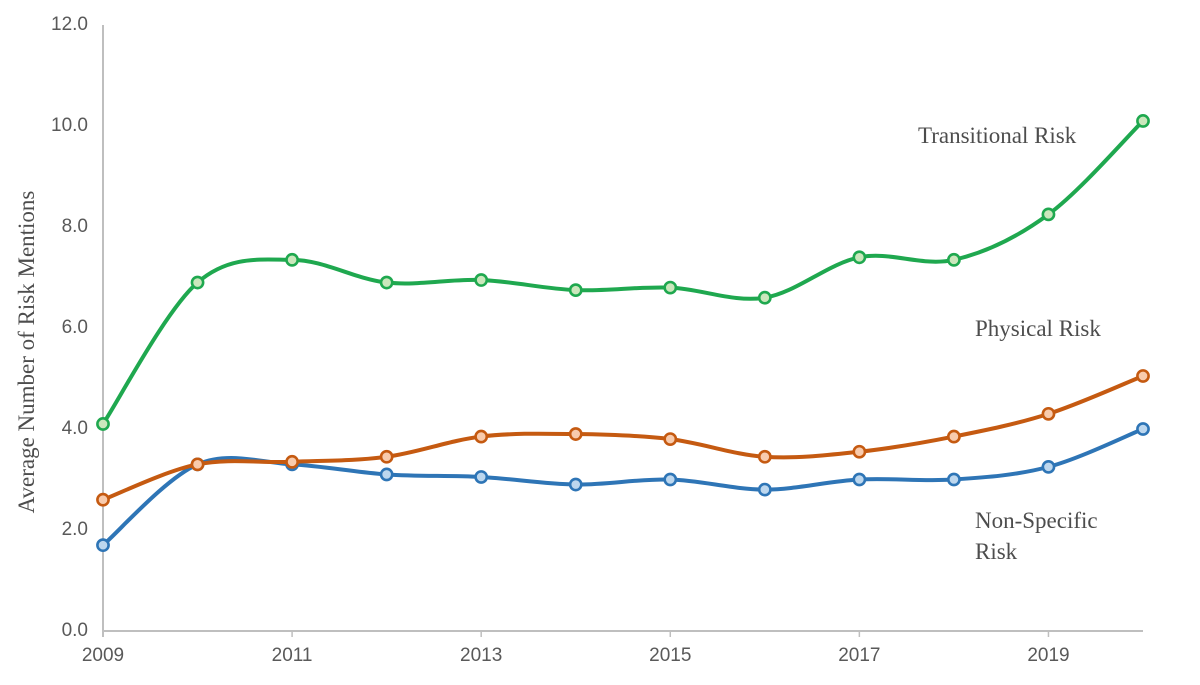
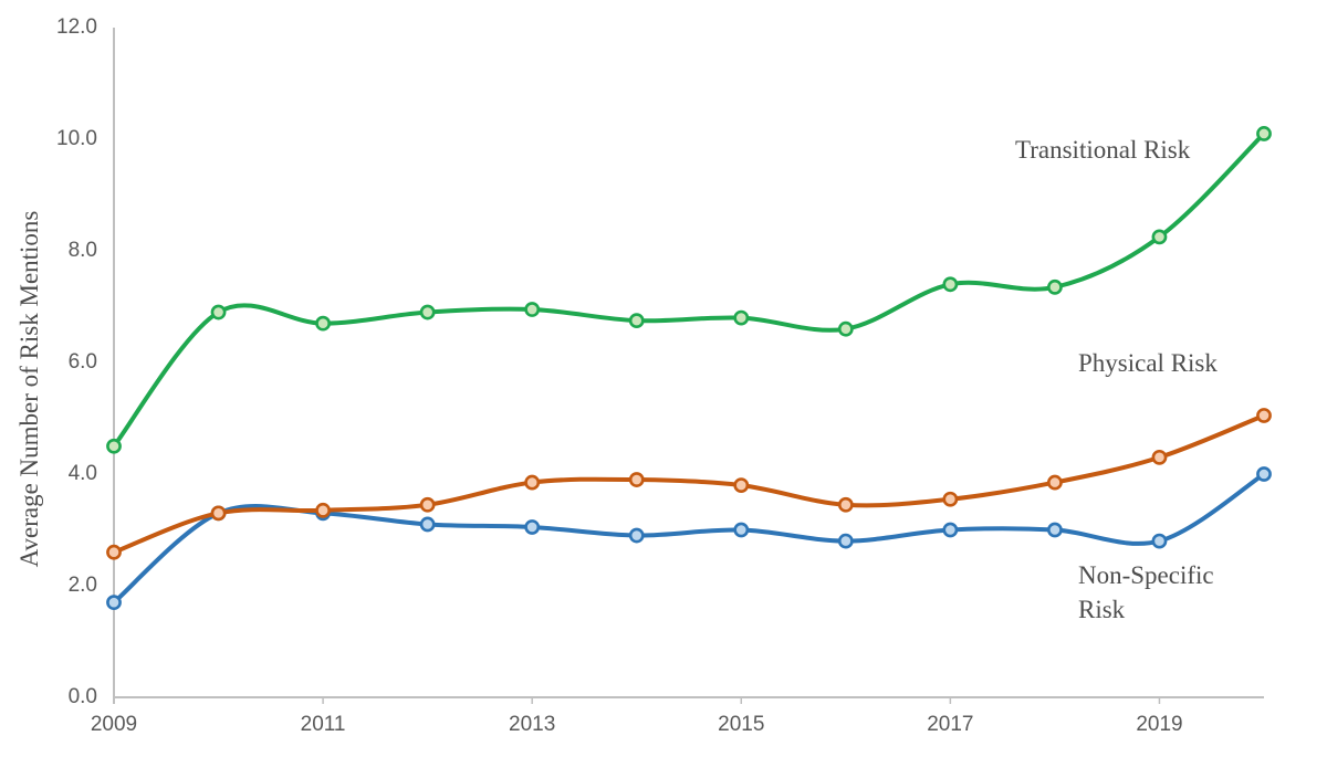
Transitional Risk/2009: 4.1 -> 4.5
Transitional Risk/2011: 7.3 -> 6.7
Non-Specific Risk/2019: 3.2 -> 2.8
